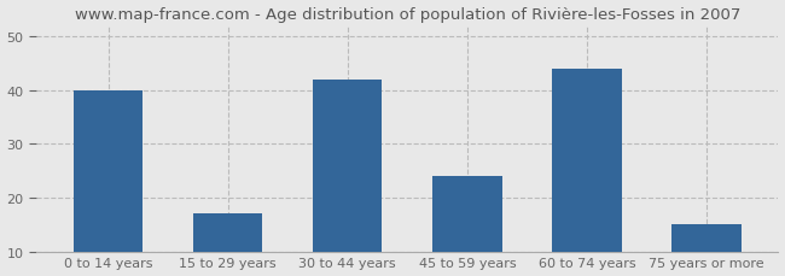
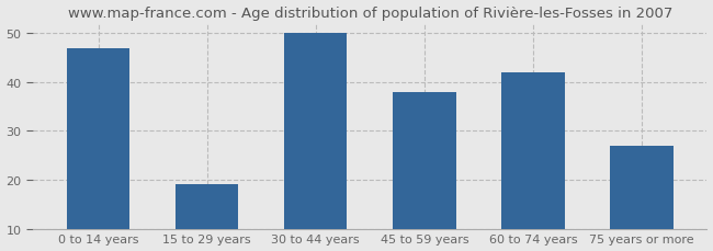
0 to 14 years: 40 -> 47
15 to 29 years: 17 -> 19
30 to 44 years: 42 -> 50
45 to 59 years: 24 -> 38
60 to 74 years: 44 -> 42
75 years or more: 15 -> 27
